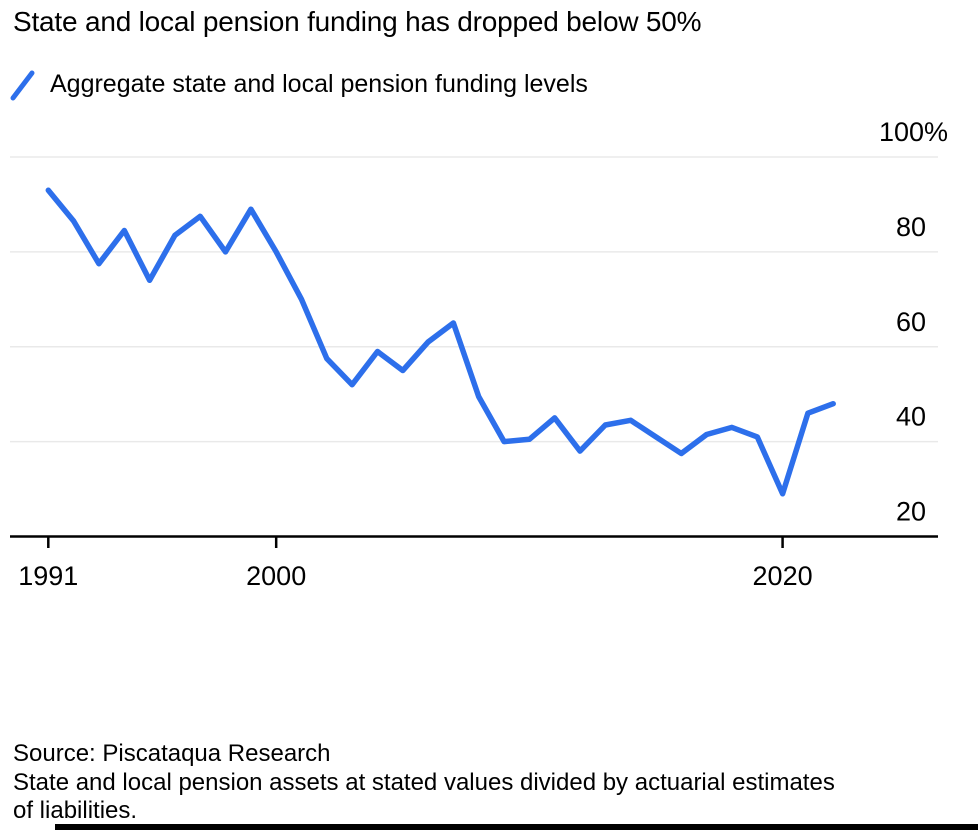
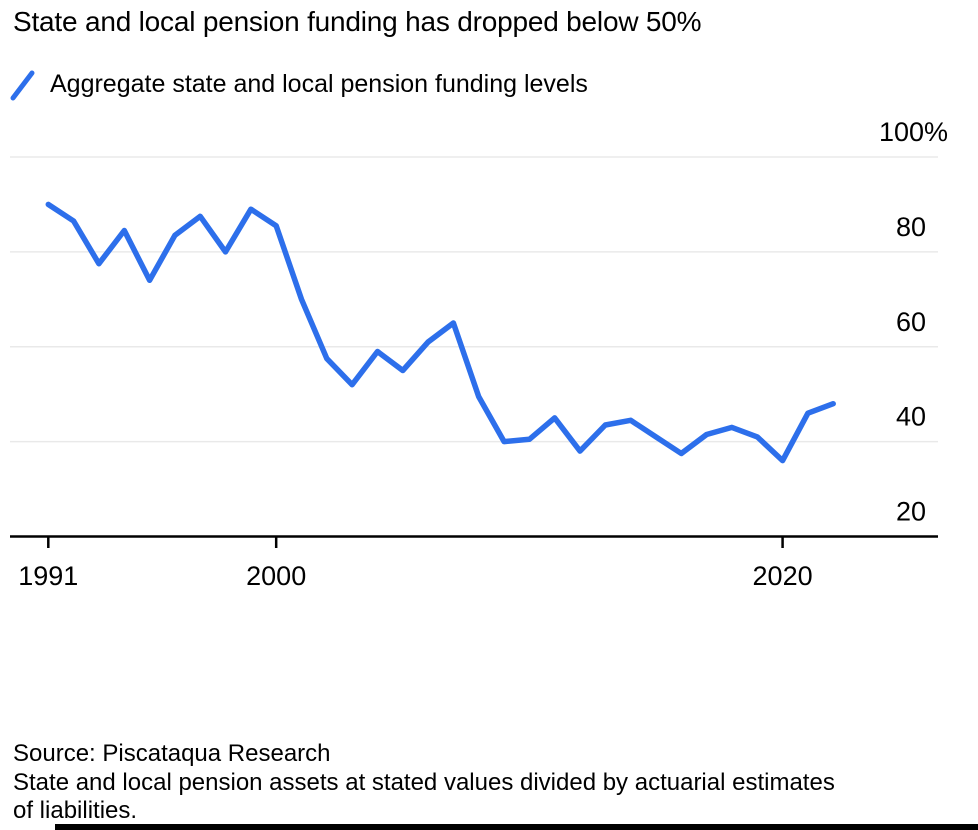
1991: 93 -> 90
2000: 80 -> 86
2020: 29 -> 36
